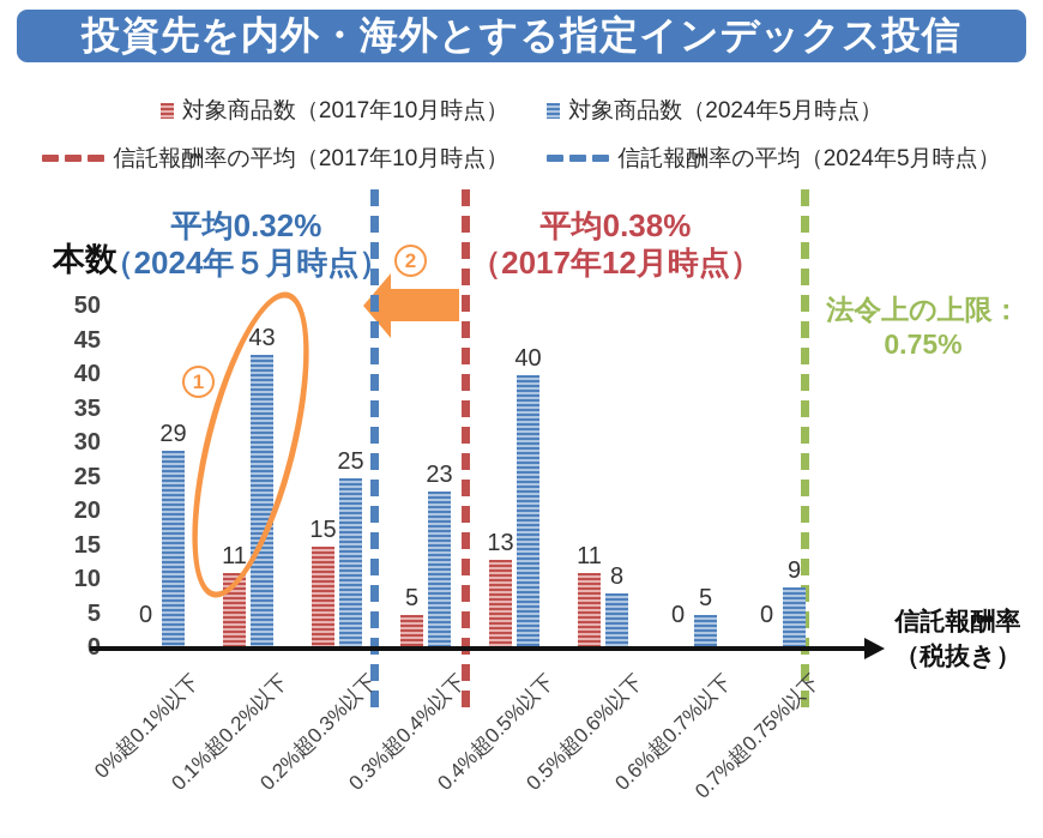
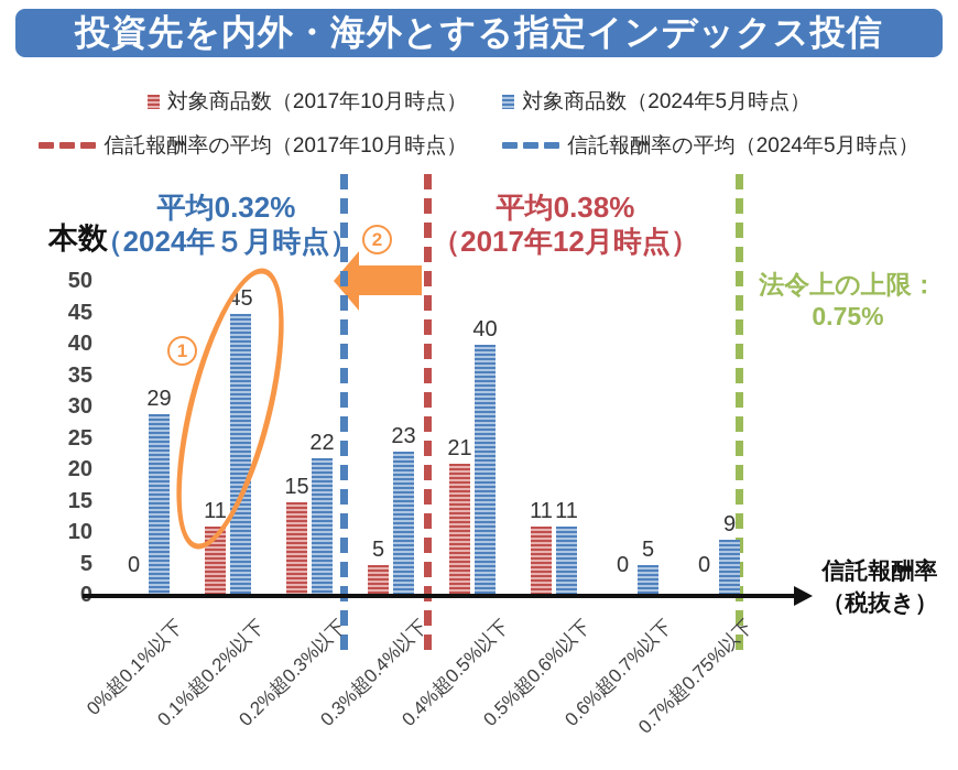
対象商品数（2024年5月時点）/0.1%超0.2%以下: 43 -> 45
対象商品数（2024年5月時点）/0.2%超0.3%以下: 25 -> 22
対象商品数（2017年10月時点）/0.4%超0.5%以下: 13 -> 21
対象商品数（2024年5月時点）/0.5%超0.6%以下: 8 -> 11
